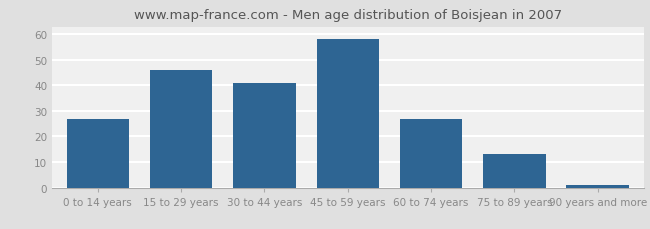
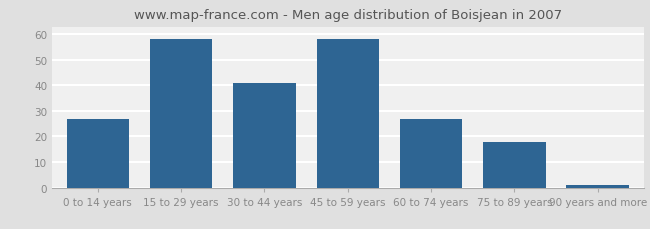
15 to 29 years: 46 -> 58
75 to 89 years: 13 -> 18
